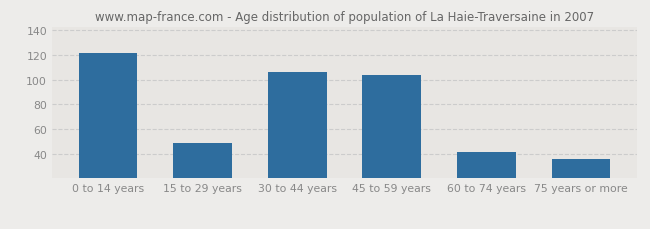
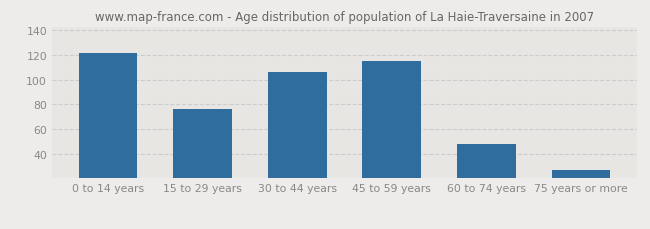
15 to 29 years: 49 -> 76
45 to 59 years: 104 -> 115
60 to 74 years: 41 -> 48
75 years or more: 36 -> 27
